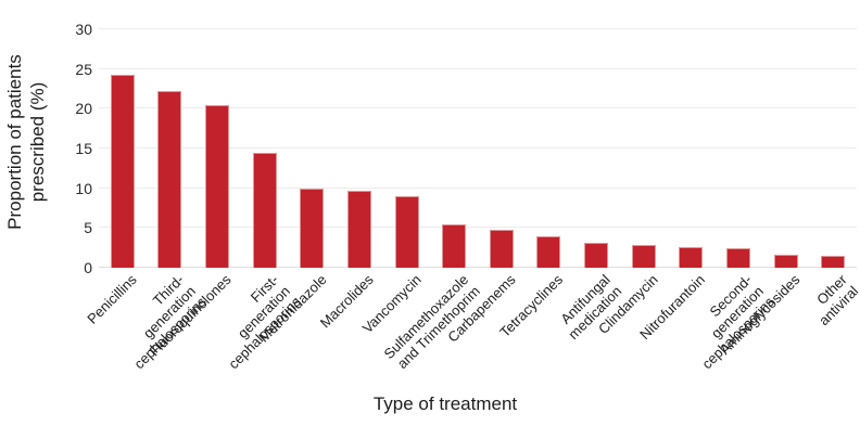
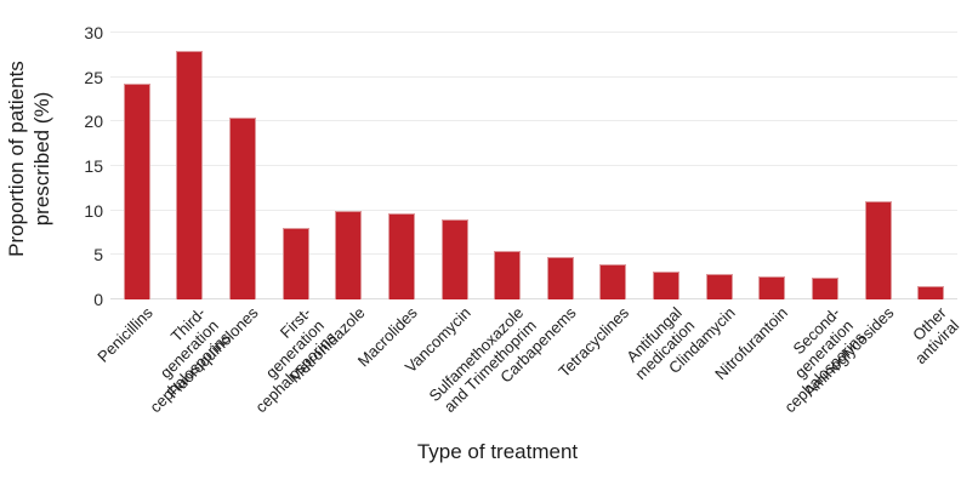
Third-generation cephalosporins: 22 -> 28
First-generation cephalosporins: 14 -> 8
Aminoglycosides: 2 -> 11
